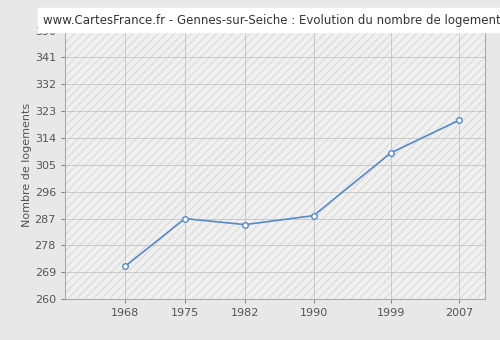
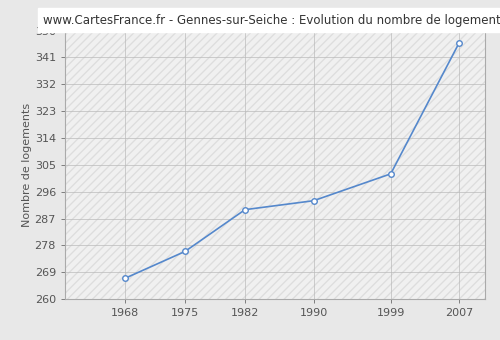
1968: 271 -> 267
1975: 287 -> 276
1982: 285 -> 290
1990: 288 -> 293
1999: 309 -> 302
2007: 320 -> 346
